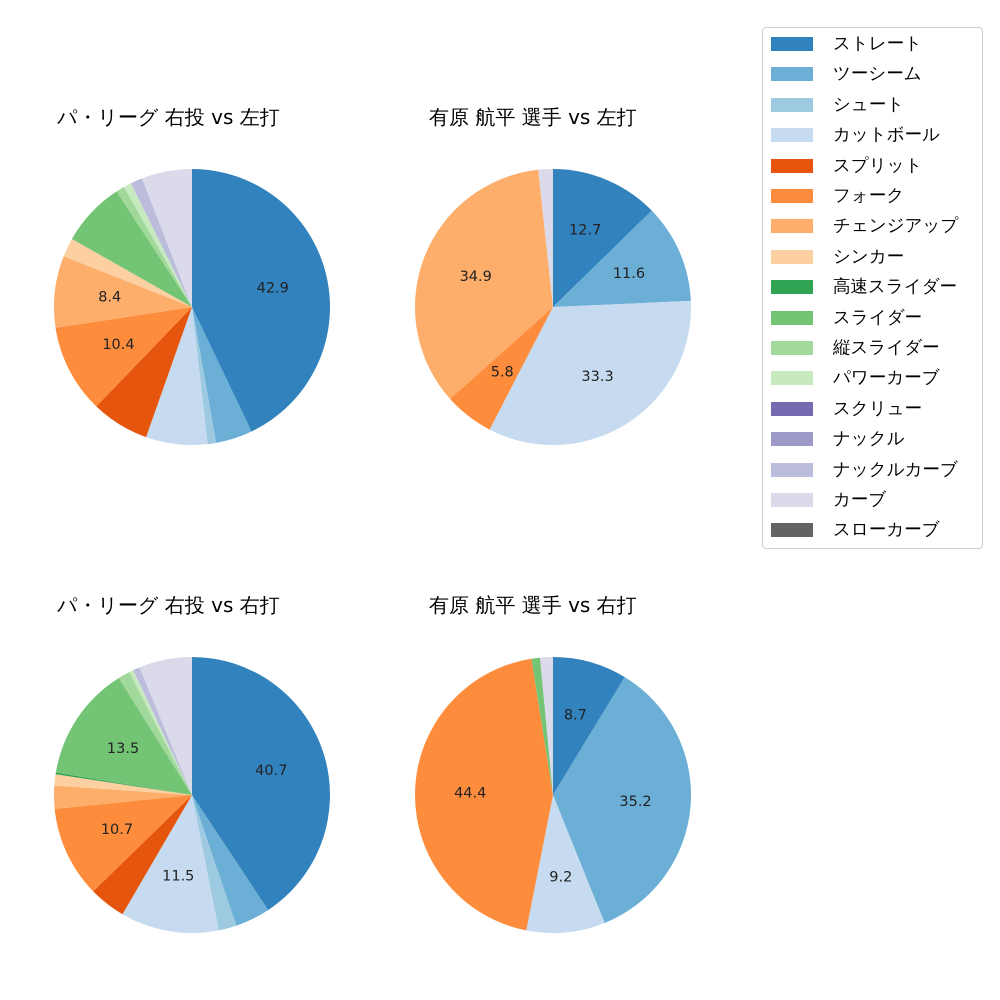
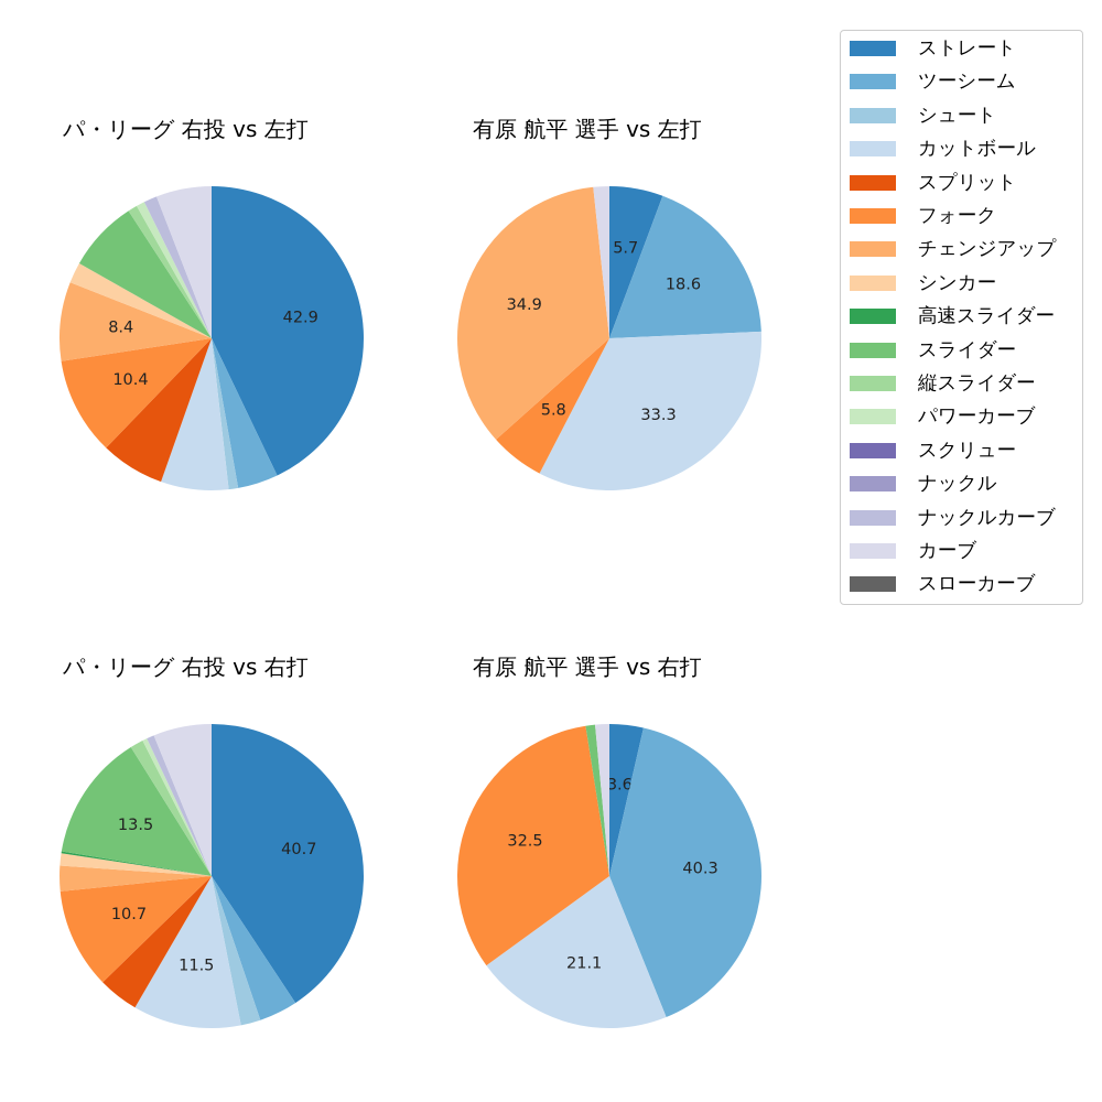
有原 航平 選手 vs 左打/ストレート: 12.7 -> 5.7
有原 航平 選手 vs 左打/ツーシーム: 11.6 -> 18.6
有原 航平 選手 vs 右打/ストレート: 8.7 -> 3.6
有原 航平 選手 vs 右打/ツーシーム: 35.2 -> 40.3
有原 航平 選手 vs 右打/カットボール: 9.2 -> 21.1
有原 航平 選手 vs 右打/フォーク: 44.4 -> 32.5
